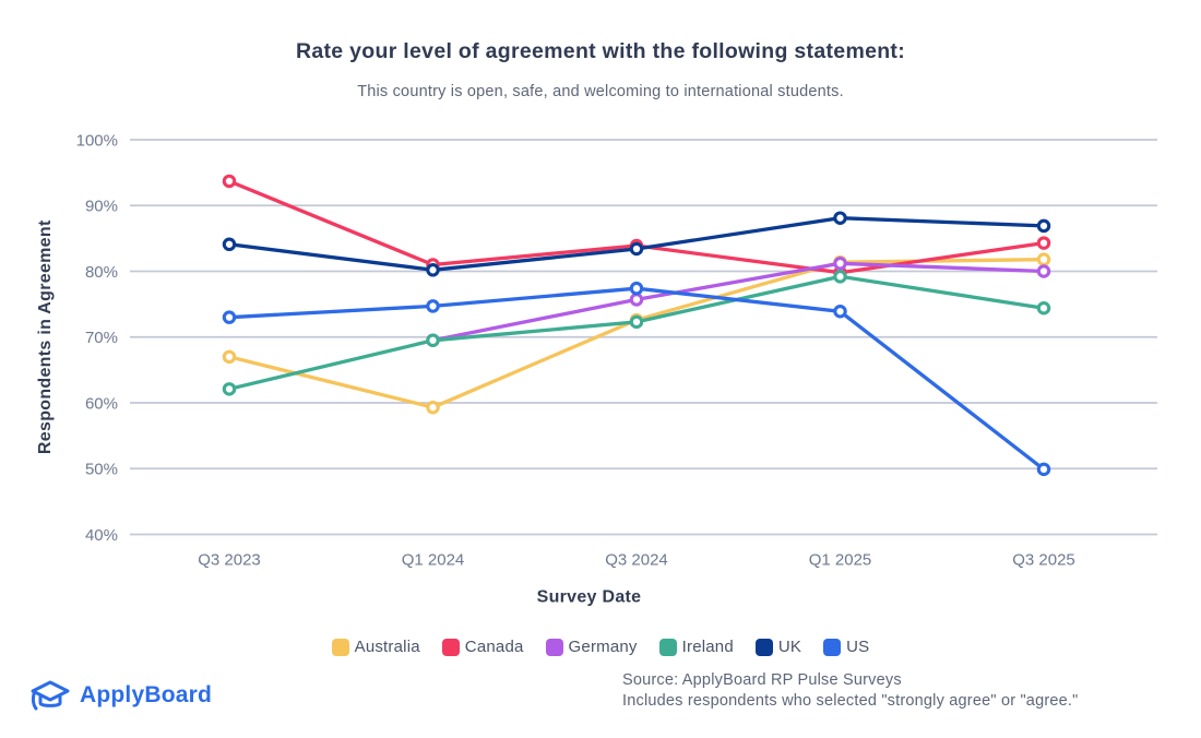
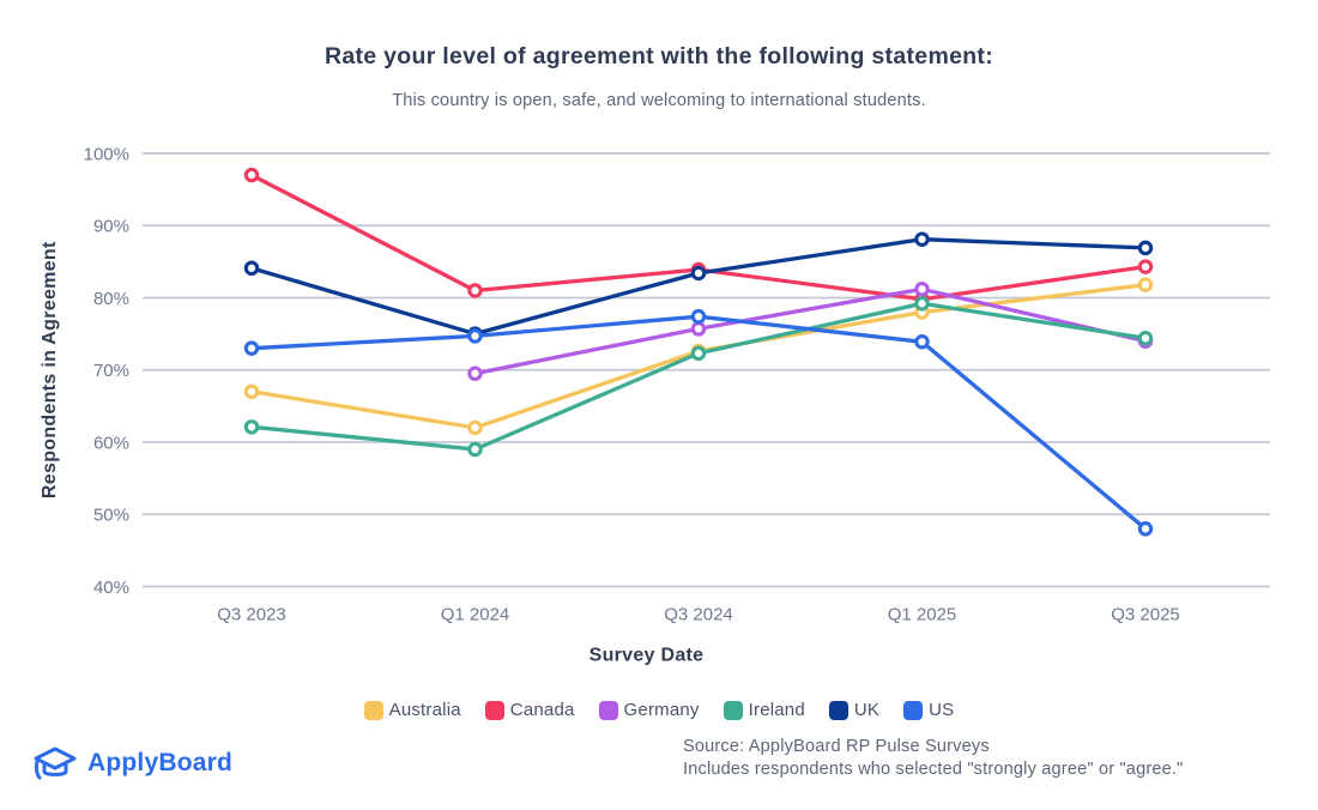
Canada/Q3 2023: 94% -> 97%
Australia/Q1 2024: 59% -> 62%
Ireland/Q1 2024: 70% -> 59%
UK/Q1 2024: 80% -> 75%
Australia/Q1 2025: 81% -> 78%
Germany/Q3 2025: 80% -> 74%
US/Q3 2025: 50% -> 48%
